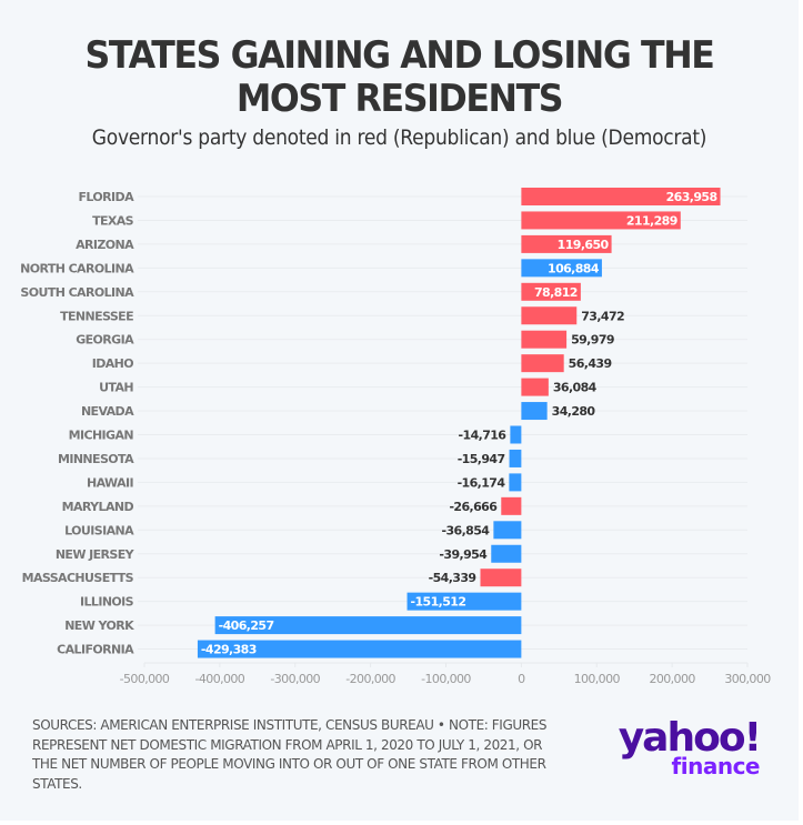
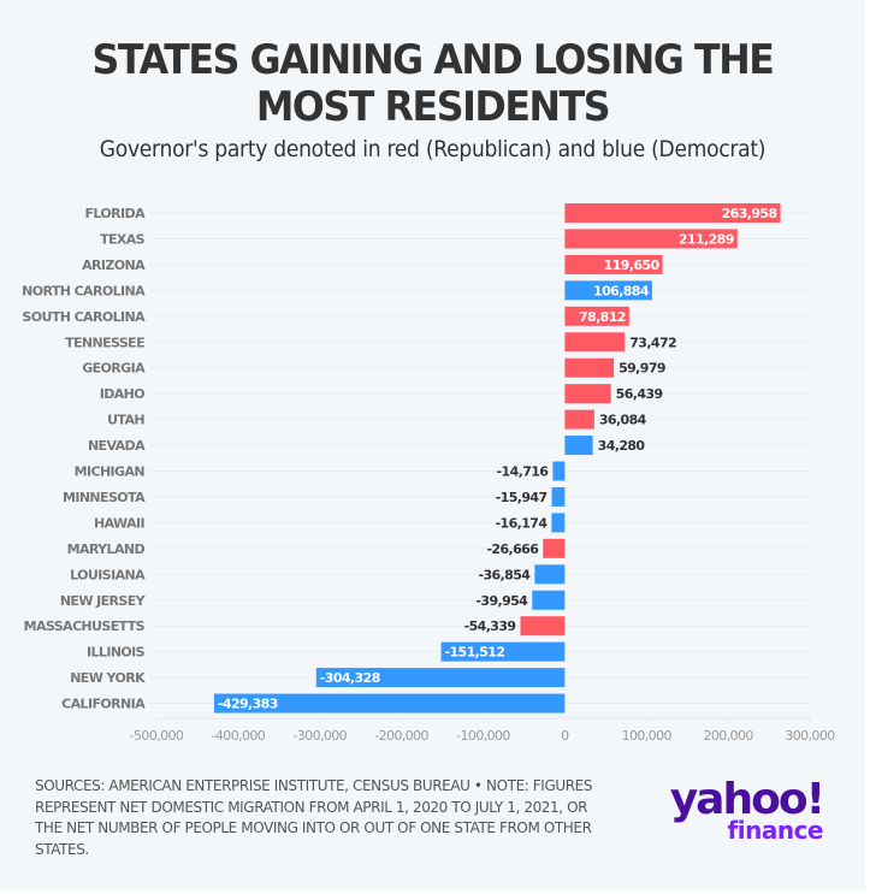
NEW YORK: -406,257 -> -304,328
